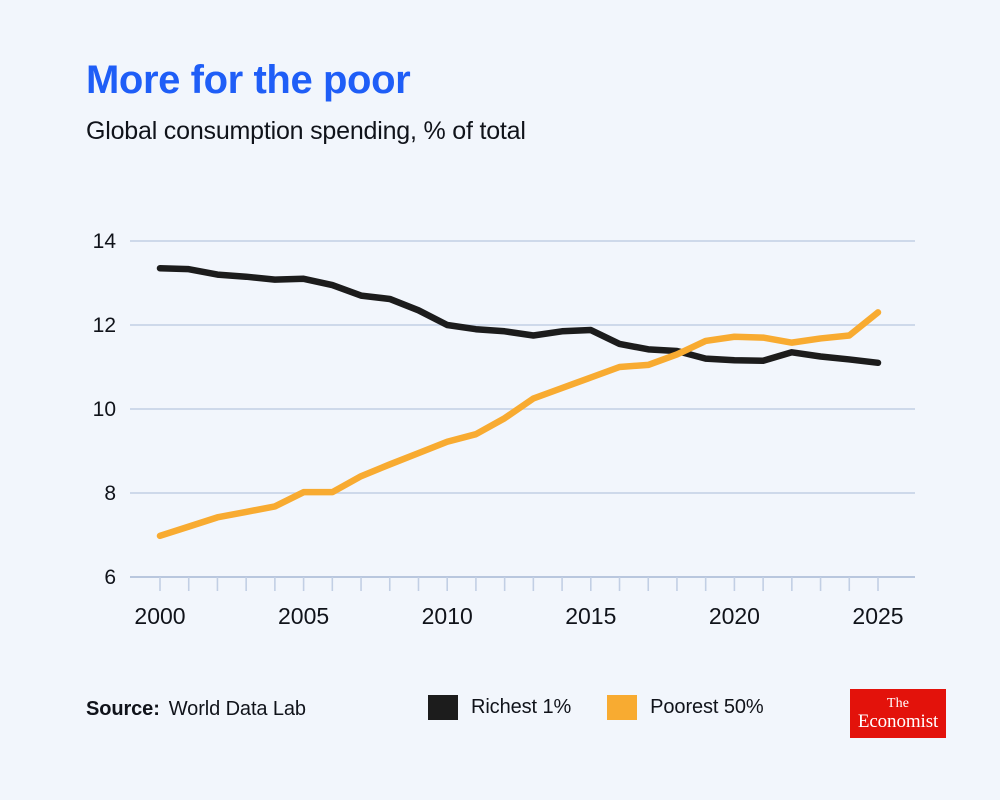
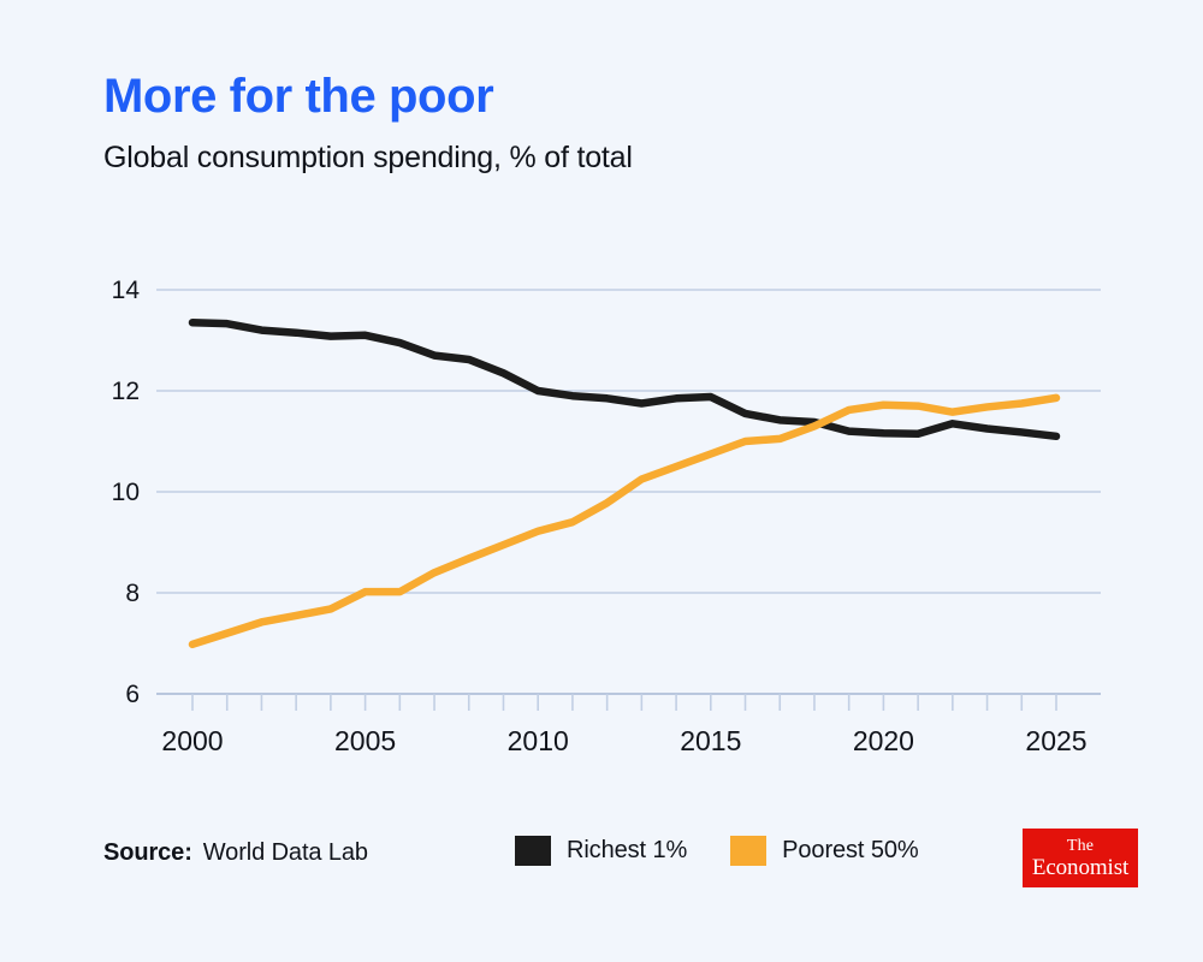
Poorest 50%/2025: 12.3 -> 11.9
